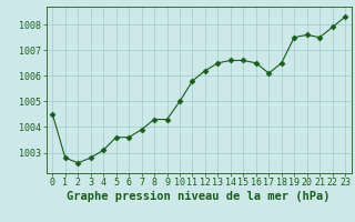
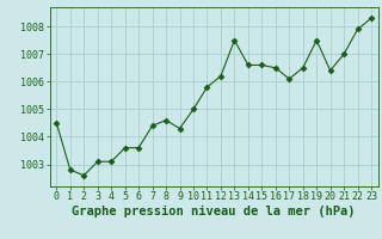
3: 1002.8 -> 1003.1
7: 1003.9 -> 1004.4
8: 1004.3 -> 1004.6
13: 1006.5 -> 1007.5
20: 1007.6 -> 1006.4
21: 1007.5 -> 1007.0
